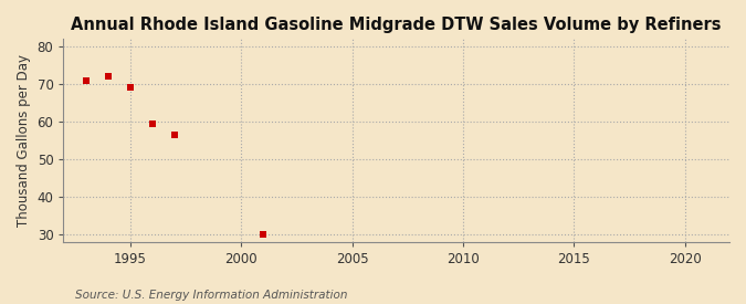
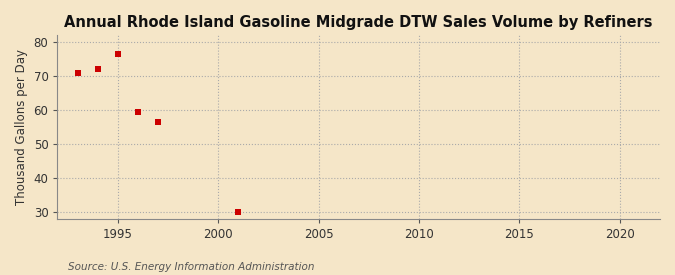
1995: 69.0 -> 76.5
